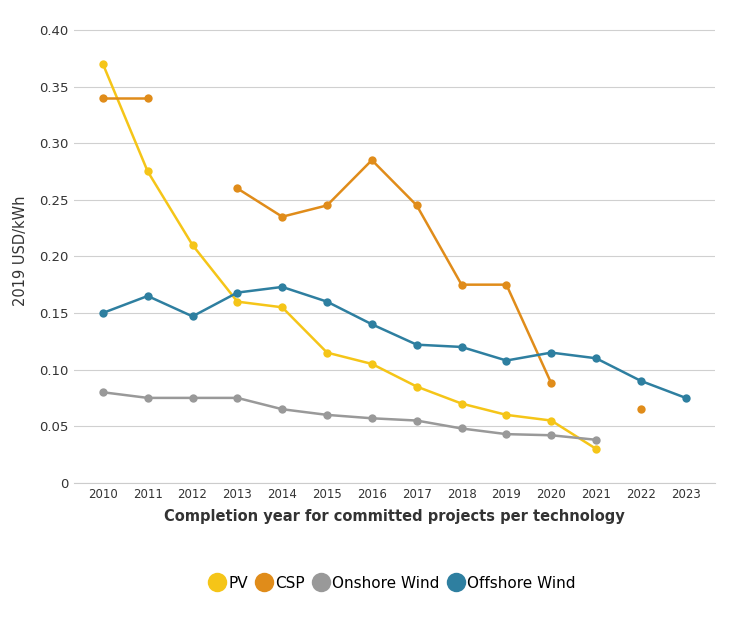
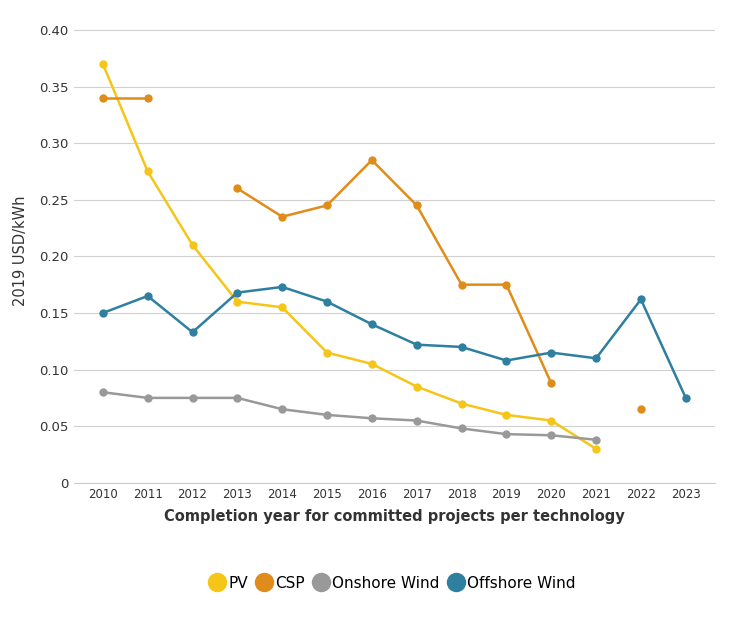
Offshore Wind/2012: 0.147 -> 0.133
Offshore Wind/2022: 0.090 -> 0.162
